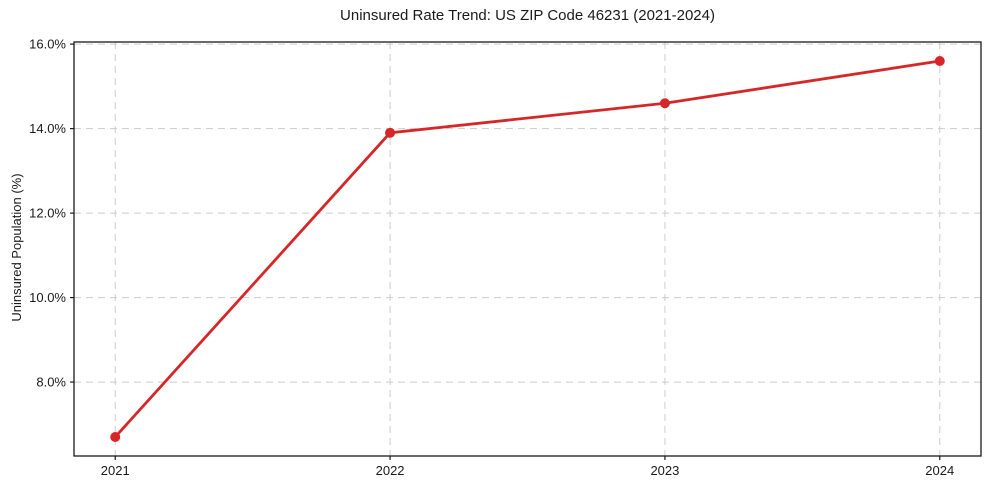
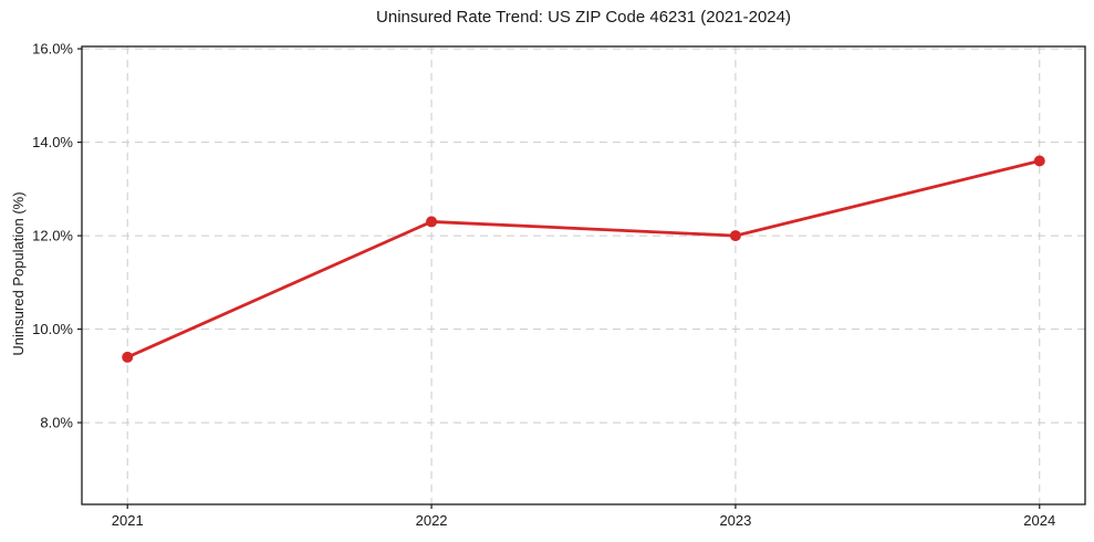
2021: 6.7% -> 9.4%
2022: 13.9% -> 12.3%
2023: 14.6% -> 12.0%
2024: 15.6% -> 13.6%
